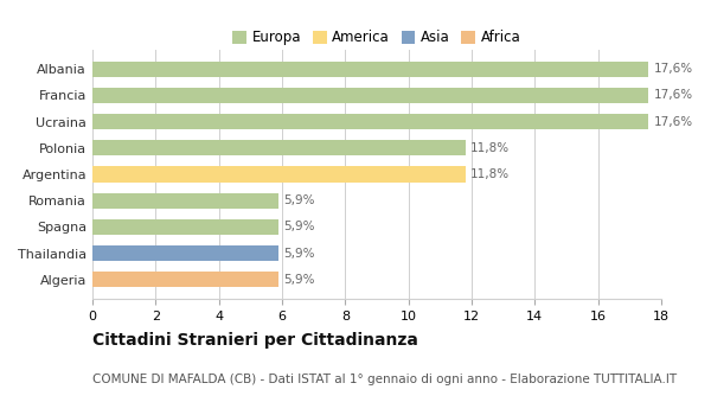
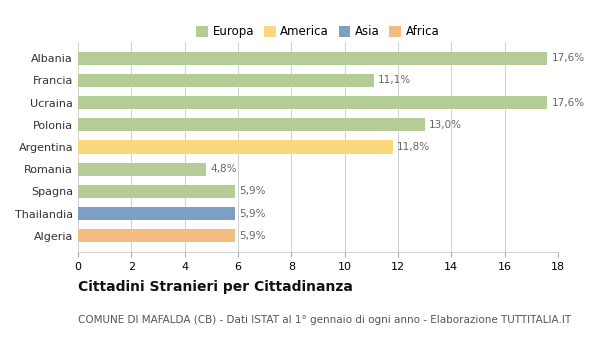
Francia: 17,6% -> 11,1%
Polonia: 11,8% -> 13,0%
Romania: 5,9% -> 4,8%
